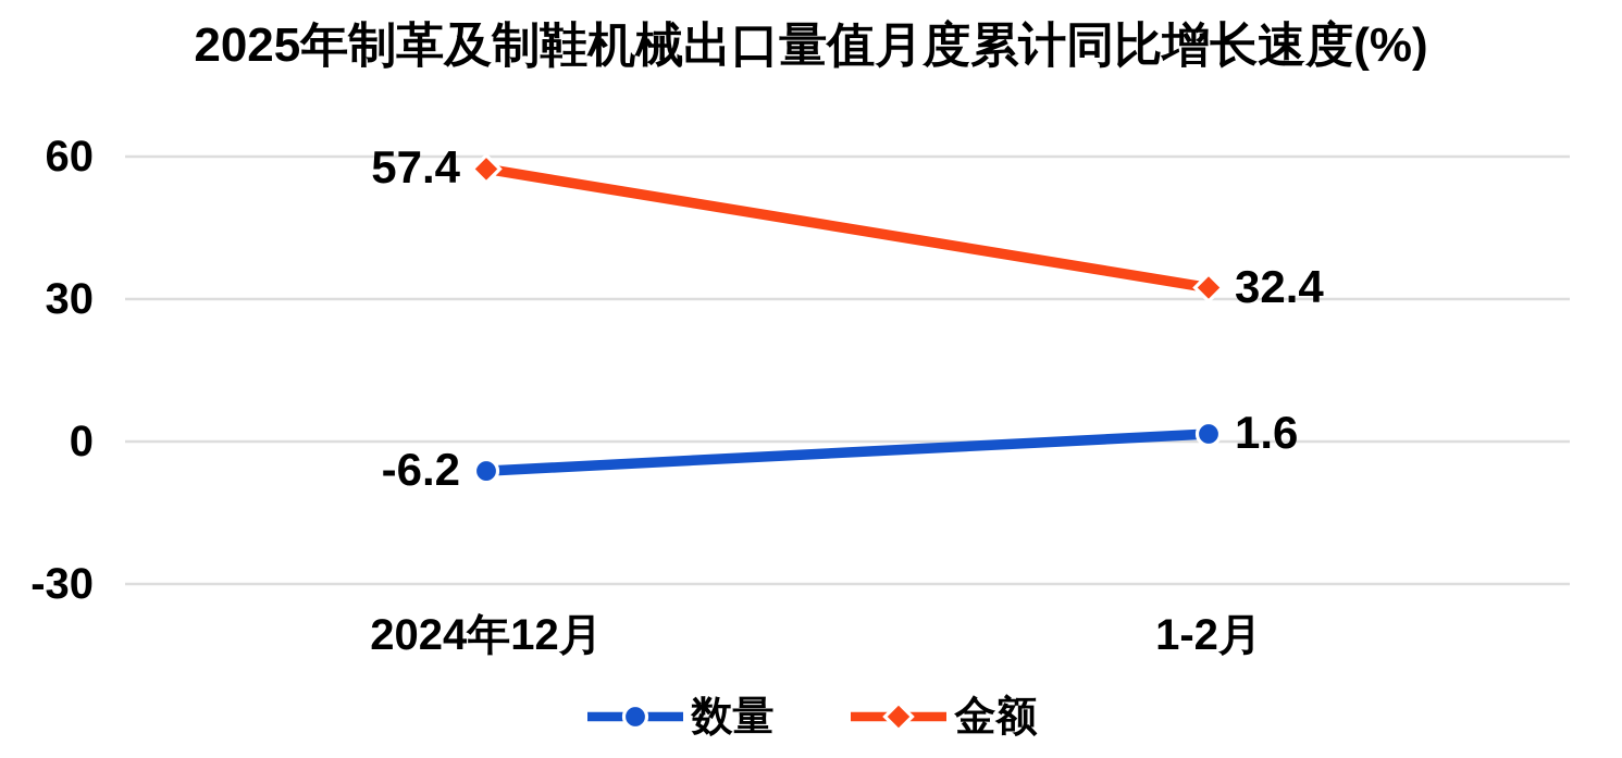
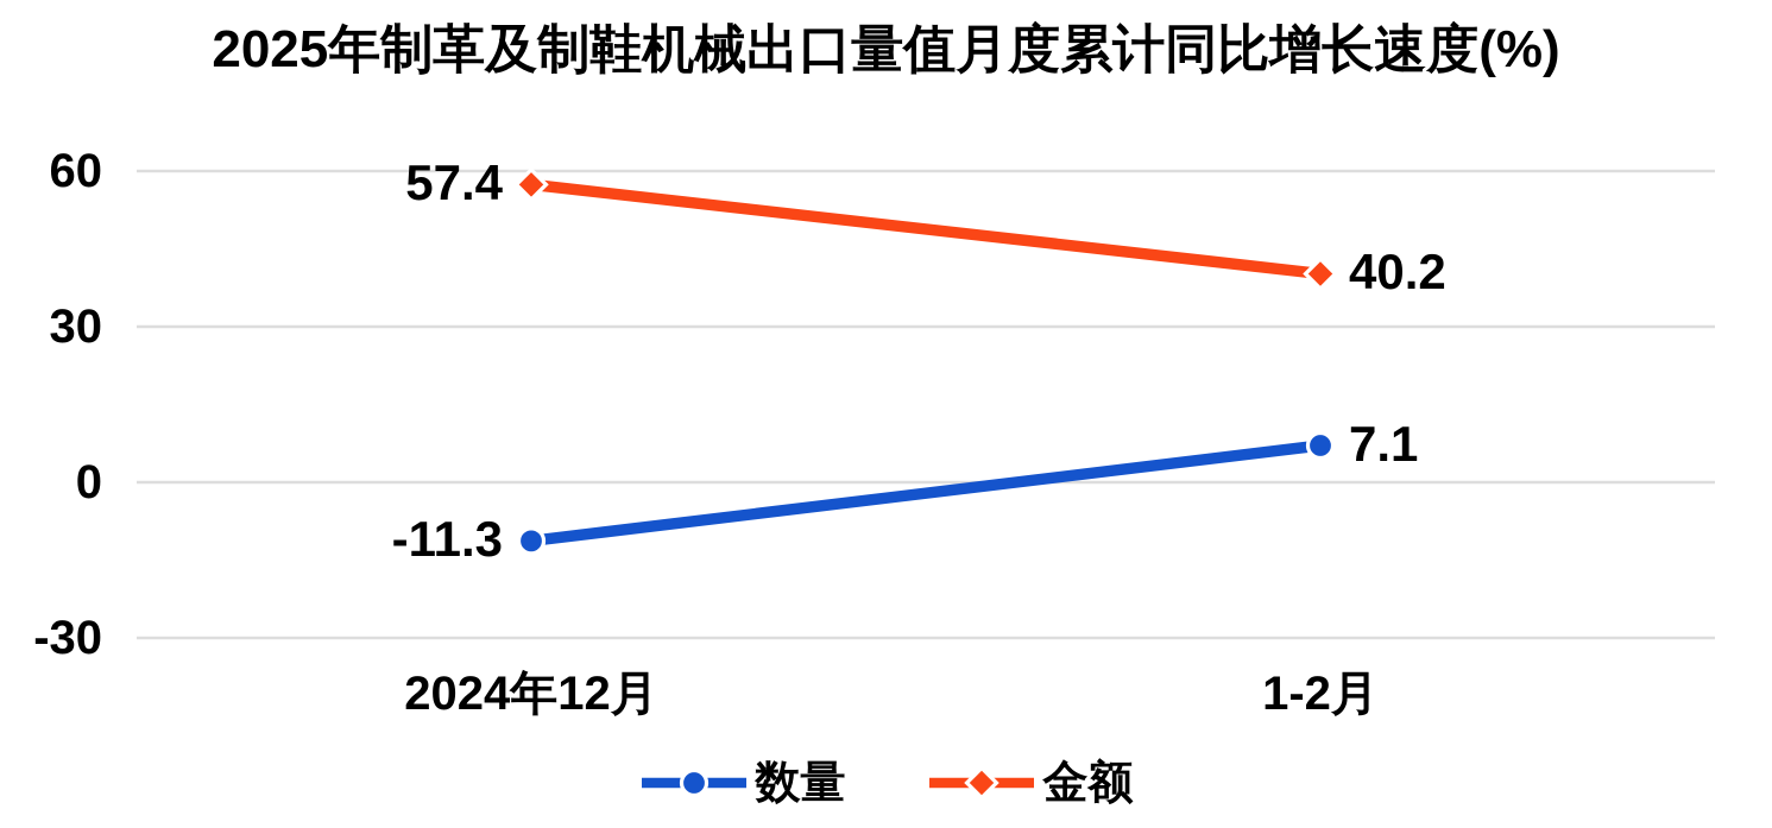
数量/2024年12月: -6.2 -> -11.3
数量/1-2月: 1.6 -> 7.1
金额/1-2月: 32.4 -> 40.2
